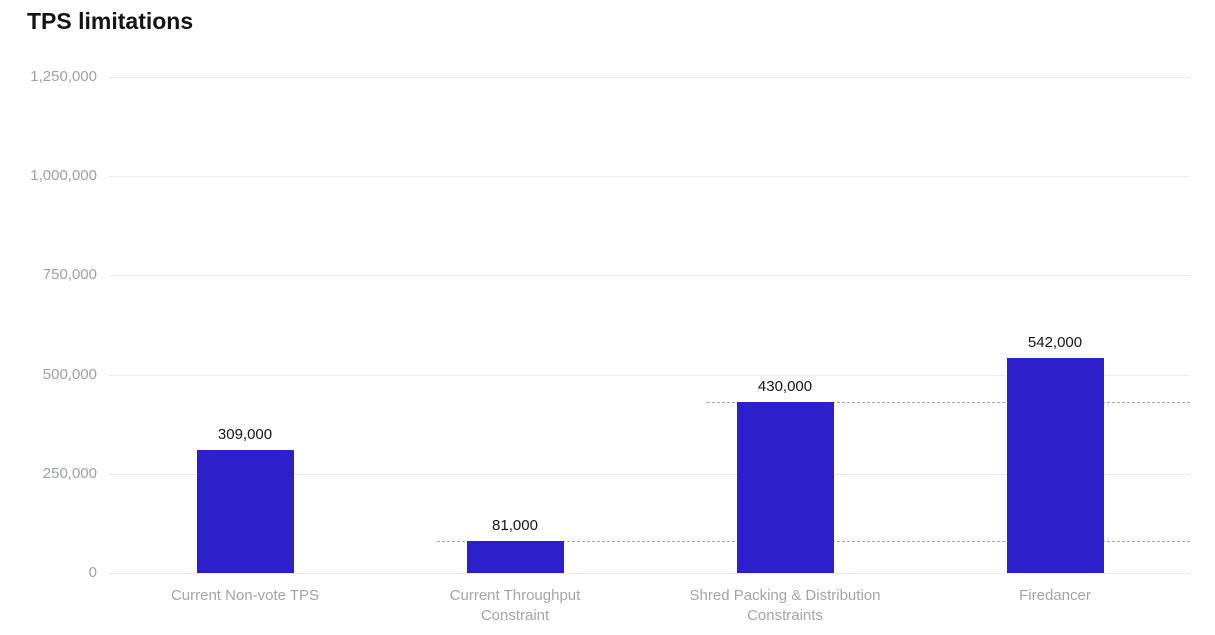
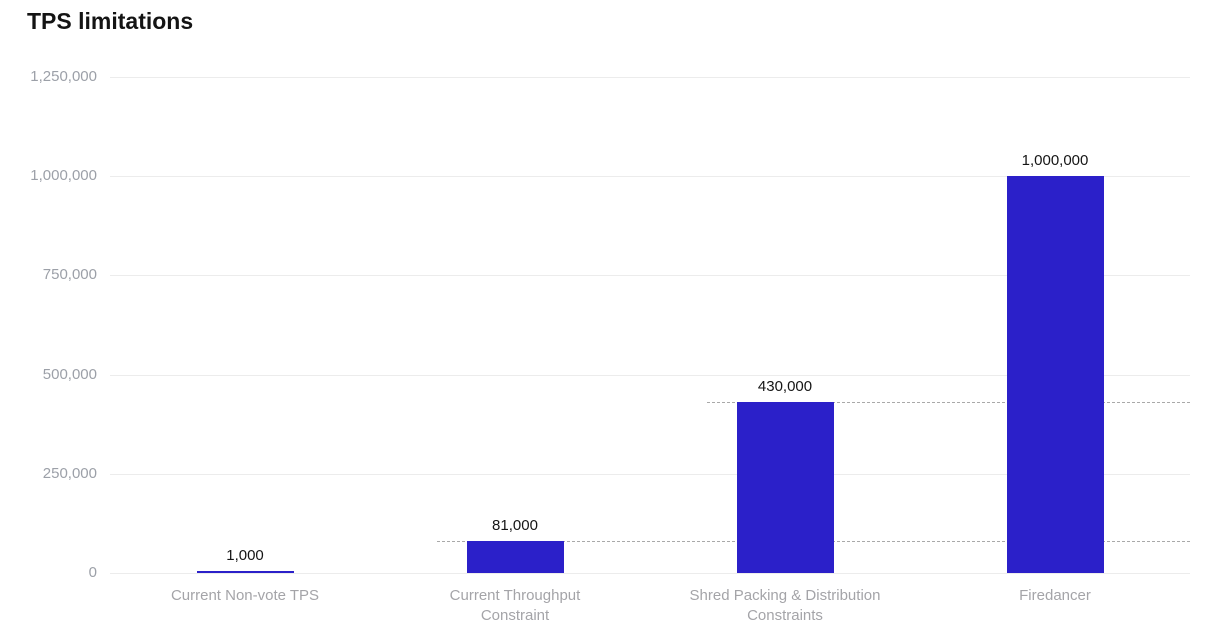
Current Non-vote TPS: 309,000 -> 1,000
Firedancer: 542,000 -> 1,000,000
